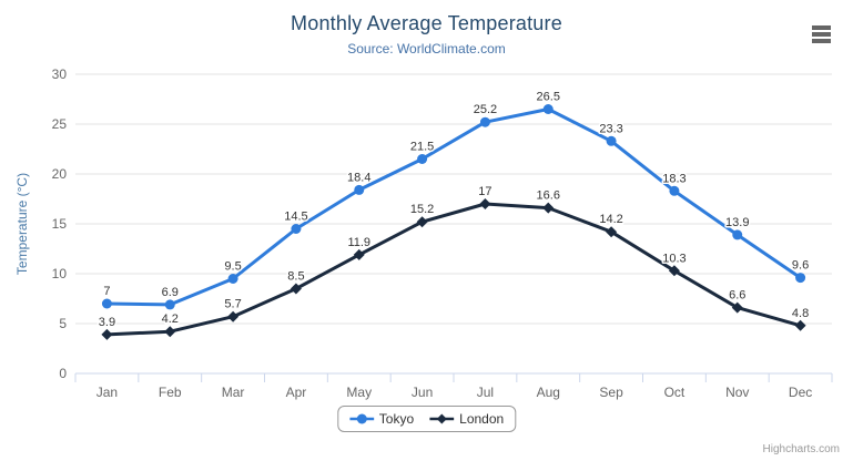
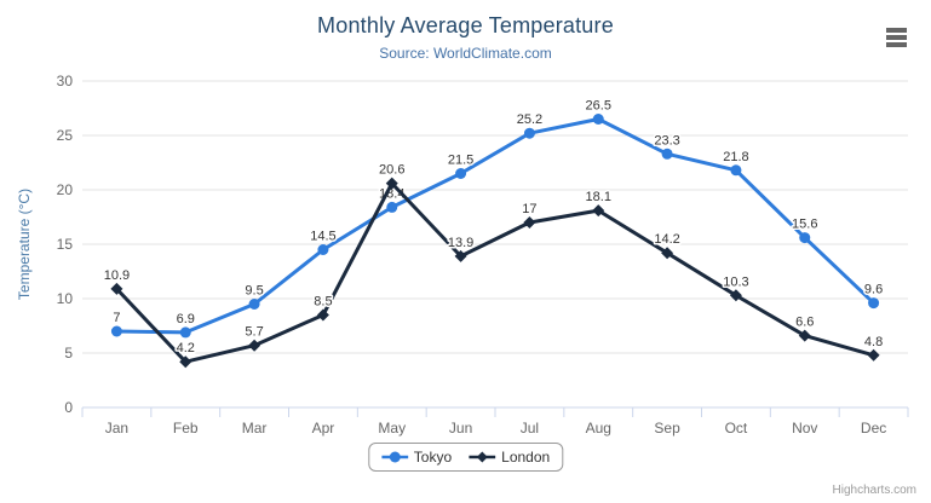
London/Jan: 3.9 -> 10.9
London/May: 11.9 -> 20.6
London/Jun: 15.2 -> 13.9
London/Aug: 16.6 -> 18.1
Tokyo/Oct: 18.3 -> 21.8
Tokyo/Nov: 13.9 -> 15.6
